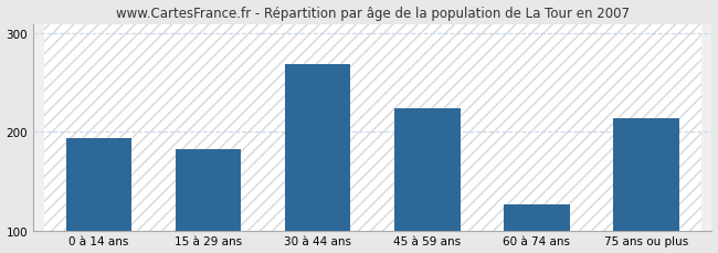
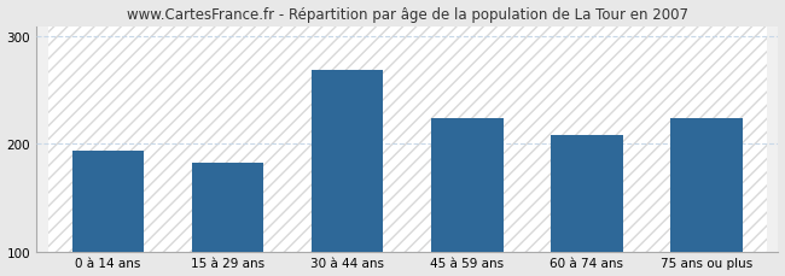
60 à 74 ans: 127 -> 208
75 ans ou plus: 214 -> 224
